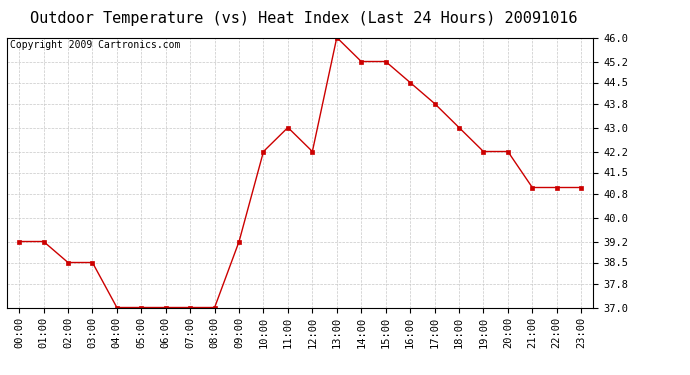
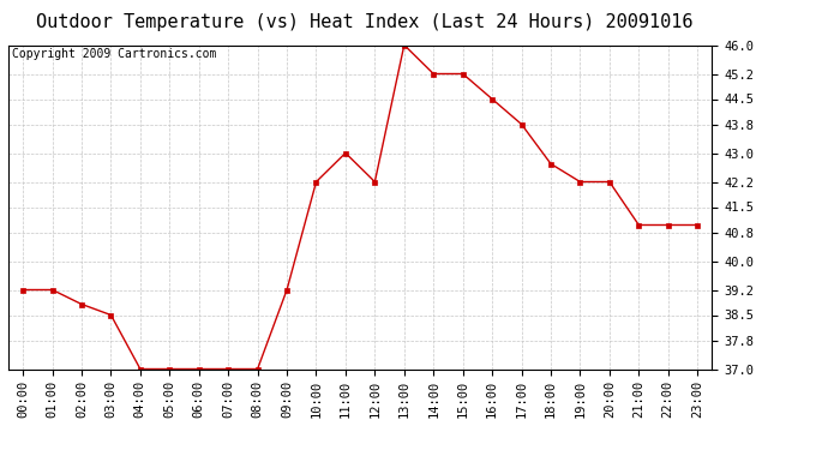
02:00: 38.5 -> 38.8
18:00: 43.0 -> 42.7
